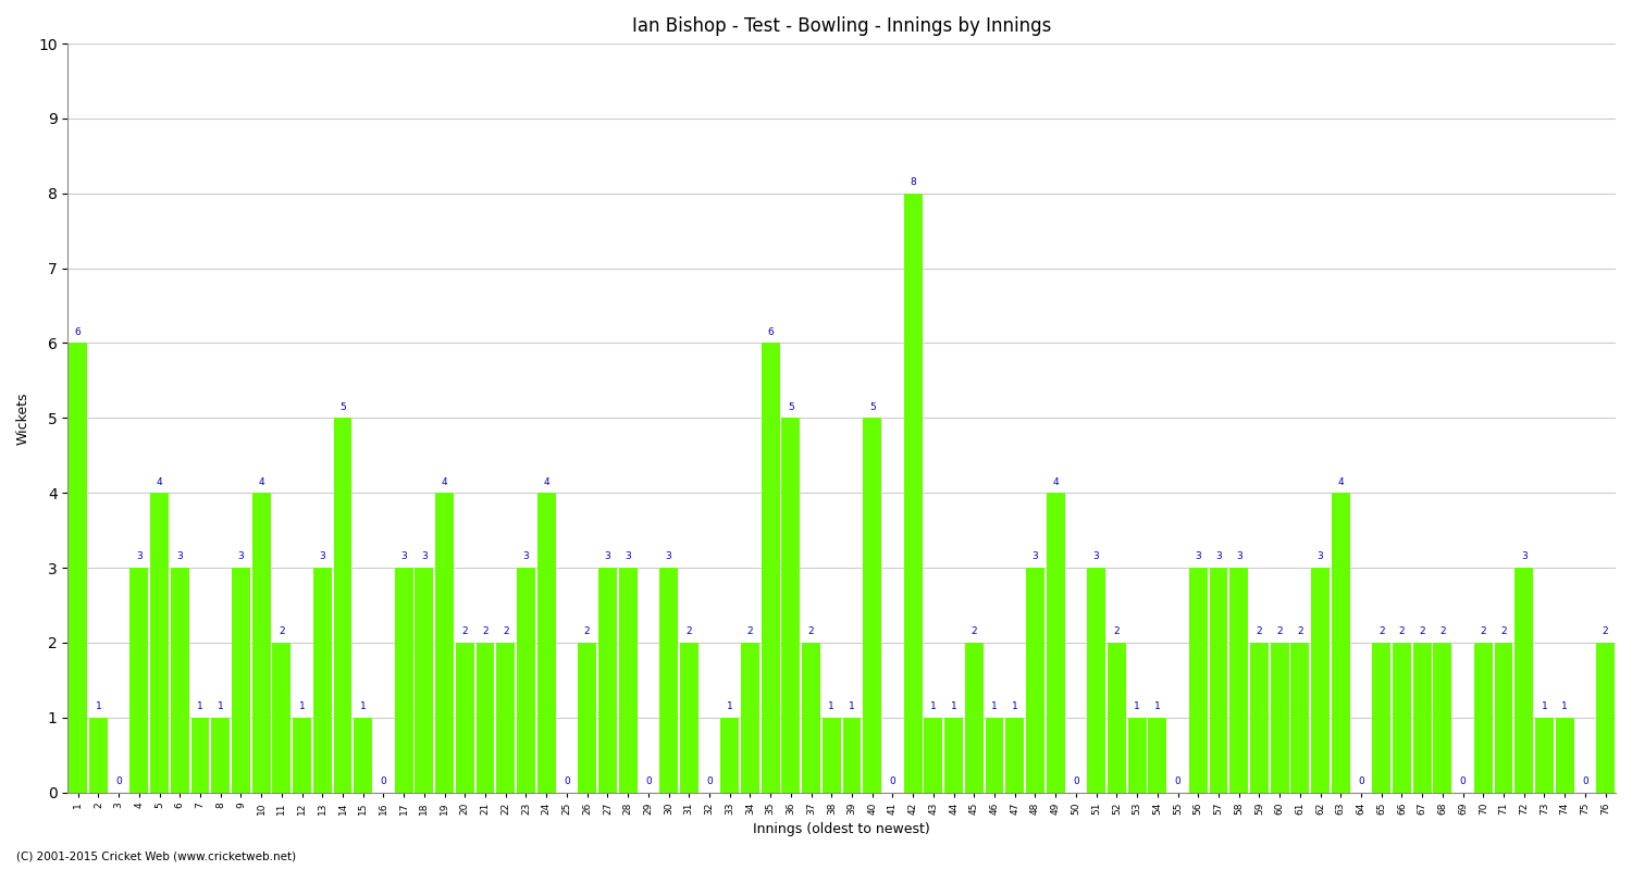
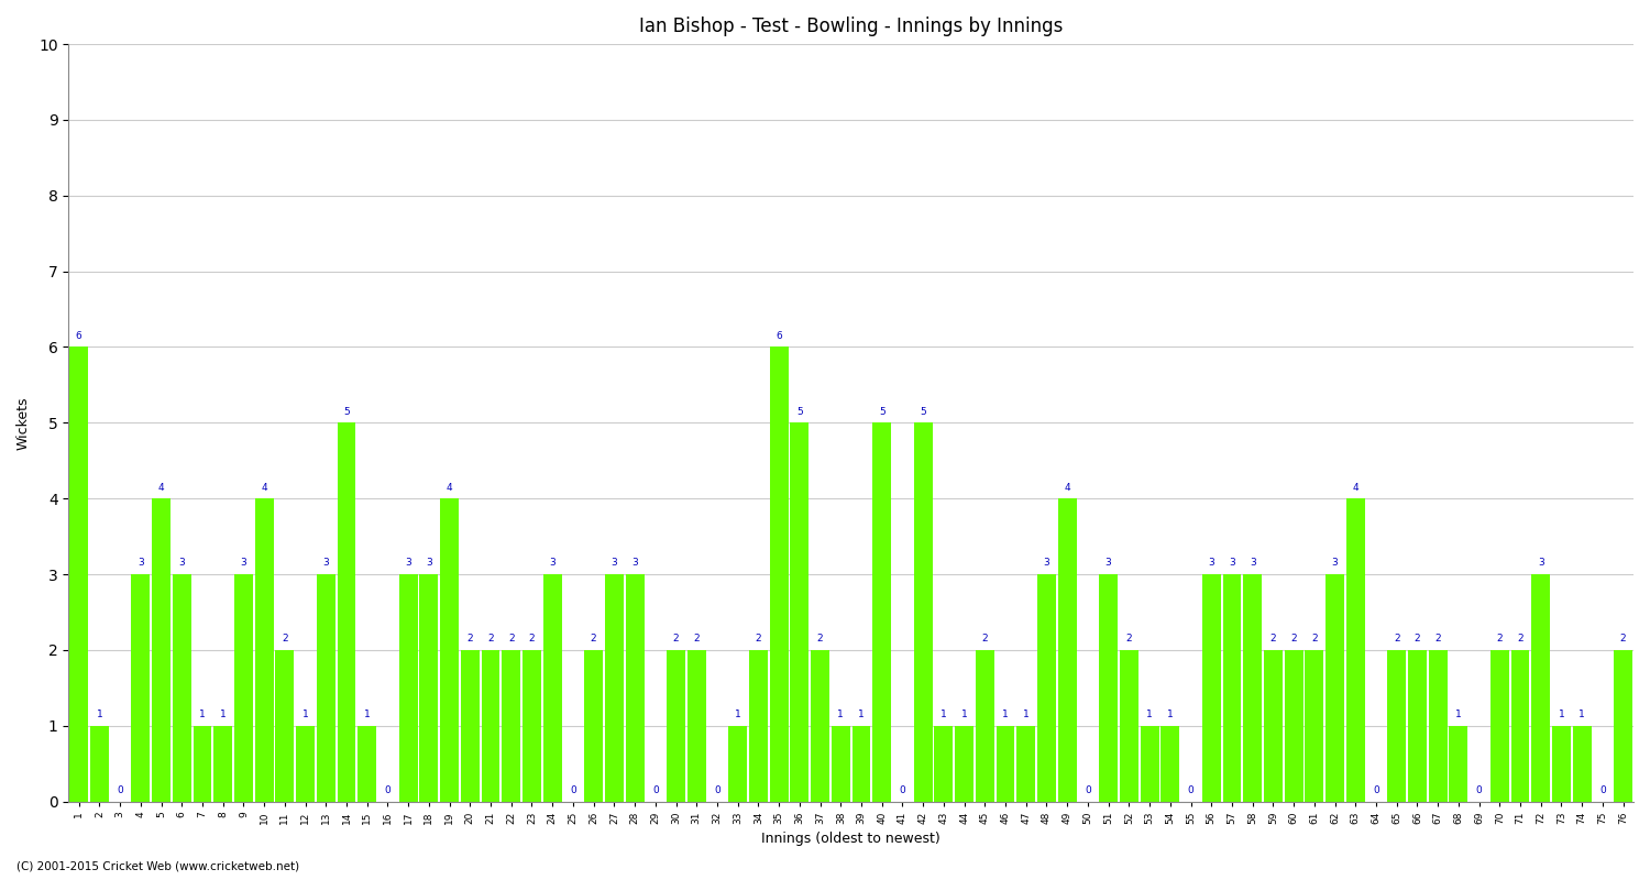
23: 3 -> 2
24: 4 -> 3
30: 3 -> 2
42: 8 -> 5
68: 2 -> 1
